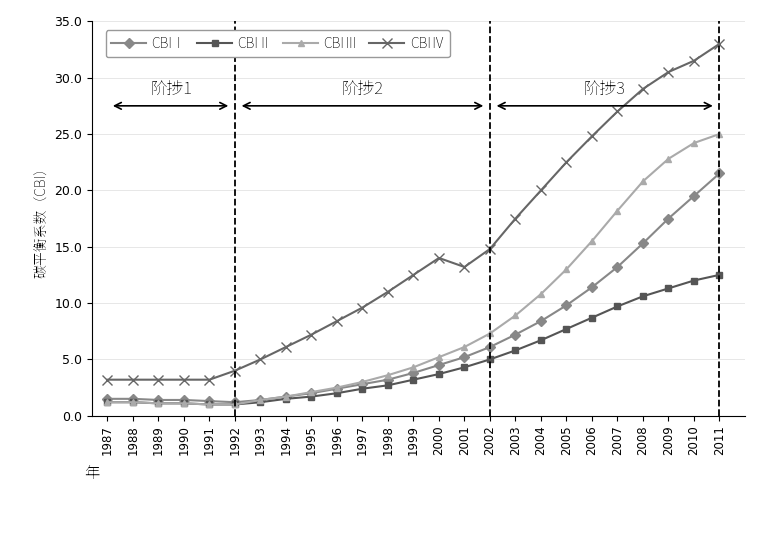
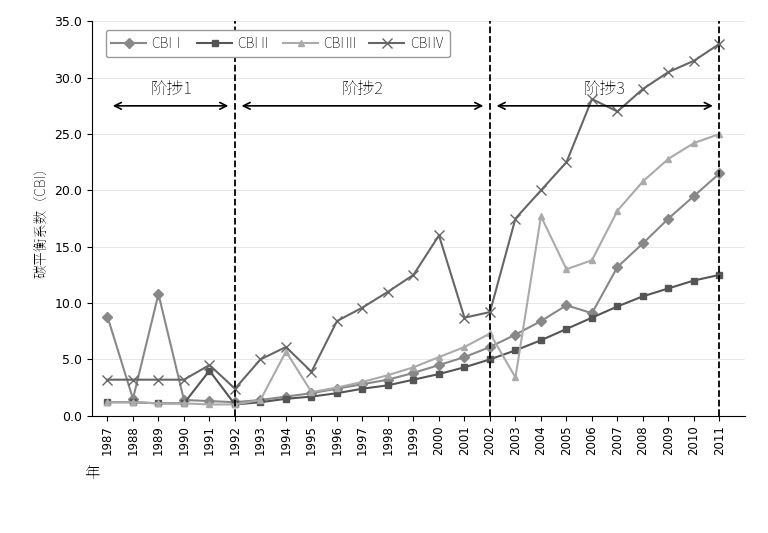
CBIⅠ/1987: 1.5 -> 8.8
CBIⅠ/1989: 1.4 -> 10.8
CBIⅡ/1991: 1.0 -> 4.0
CBIⅣ/1991: 3.2 -> 4.5
CBIⅣ/1992: 4.0 -> 2.4
CBIⅢ/1994: 1.7 -> 5.7
CBIⅣ/1995: 7.2 -> 3.9
CBIⅣ/2000: 14.0 -> 16.0
CBIⅣ/2001: 13.2 -> 8.7
CBIⅣ/2002: 14.8 -> 9.2
CBIⅢ/2003: 8.9 -> 3.4
CBIⅢ/2004: 10.8 -> 17.7
CBIⅠ/2006: 11.4 -> 9.1
CBIⅢ/2006: 15.5 -> 13.8
CBIⅣ/2006: 24.8 -> 28.1
